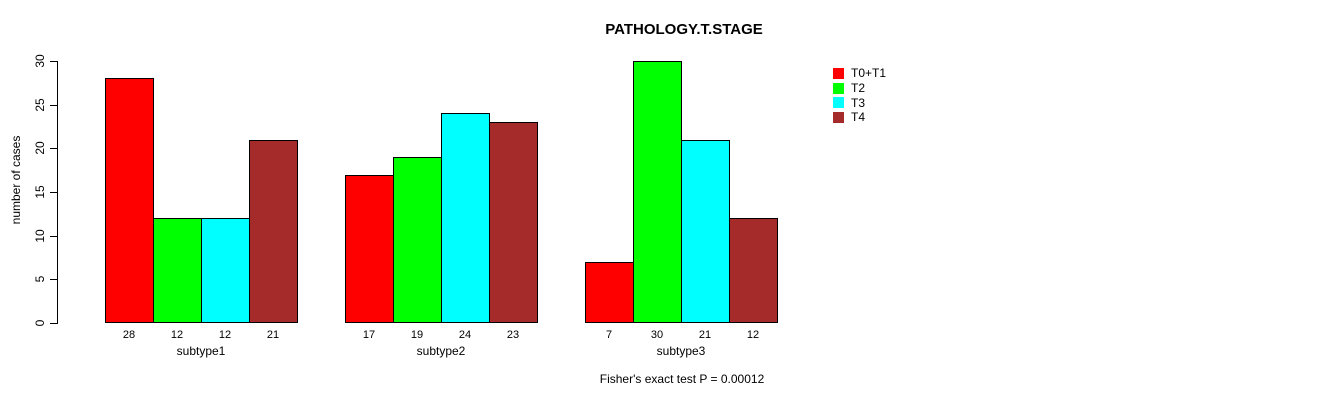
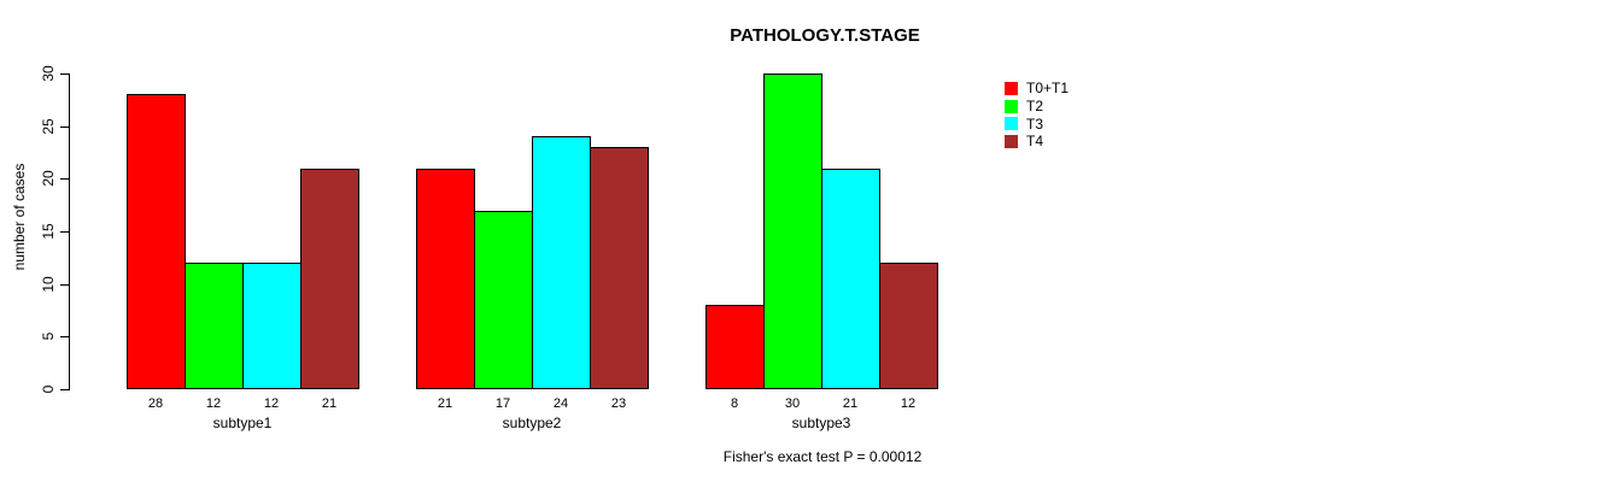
T0+T1/subtype2: 17 -> 21
T2/subtype2: 19 -> 17
T0+T1/subtype3: 7 -> 8
